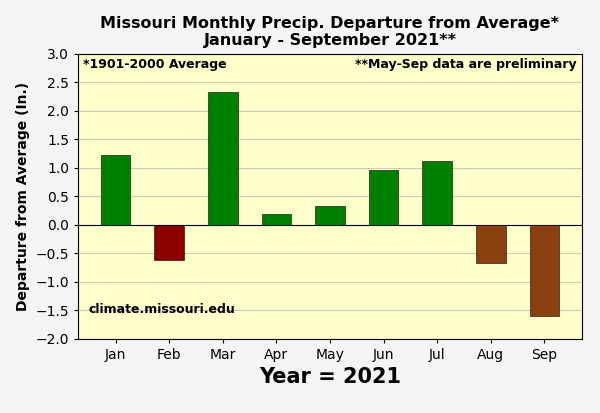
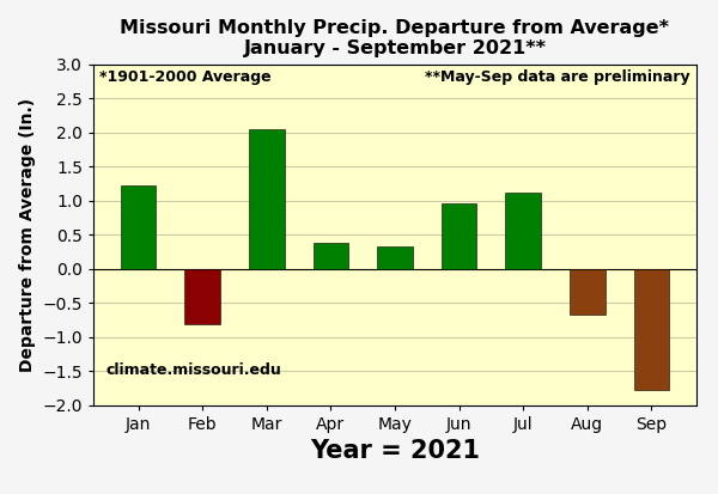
Feb: -0.62 -> -0.82
Mar: 2.32 -> 2.04
Apr: 0.18 -> 0.38
Sep: -1.60 -> -1.78
